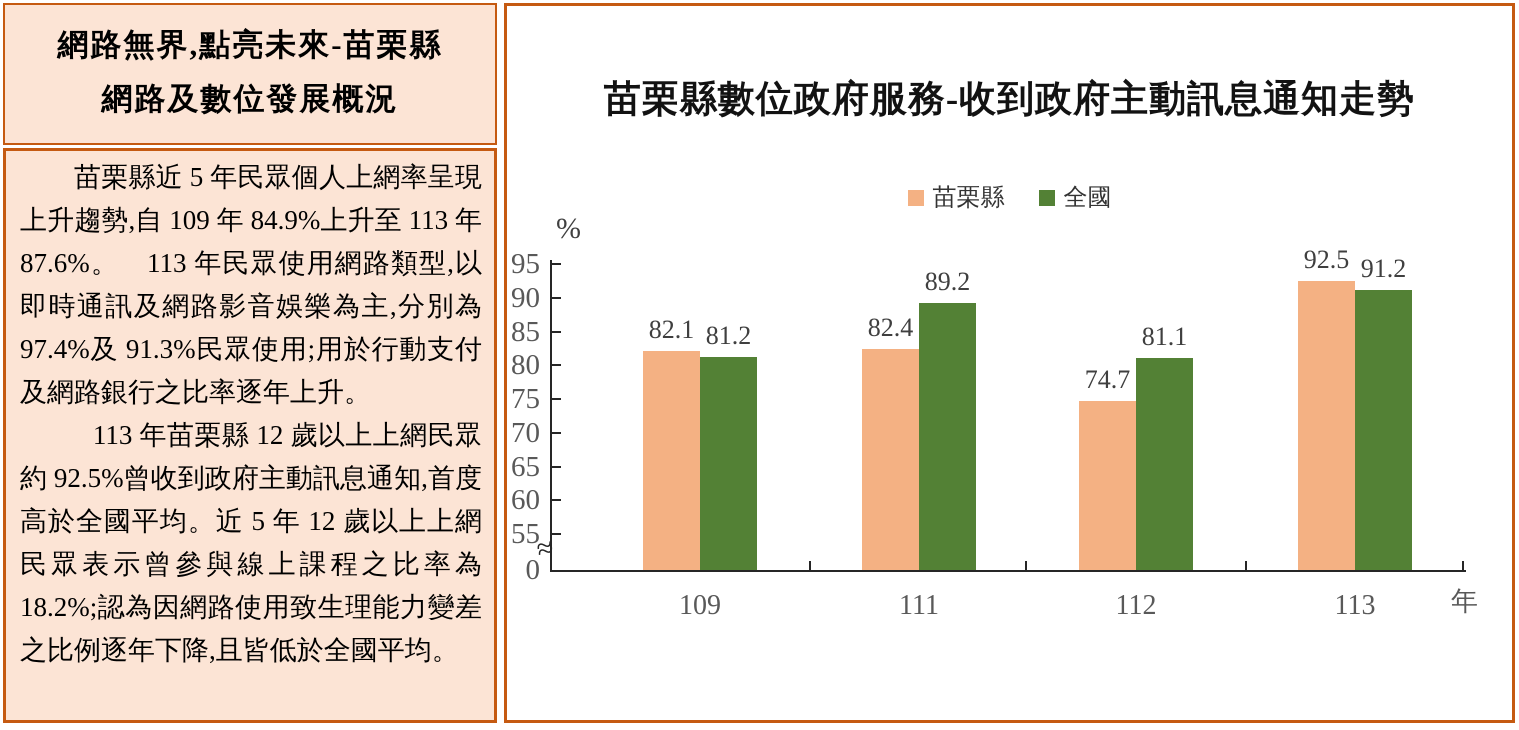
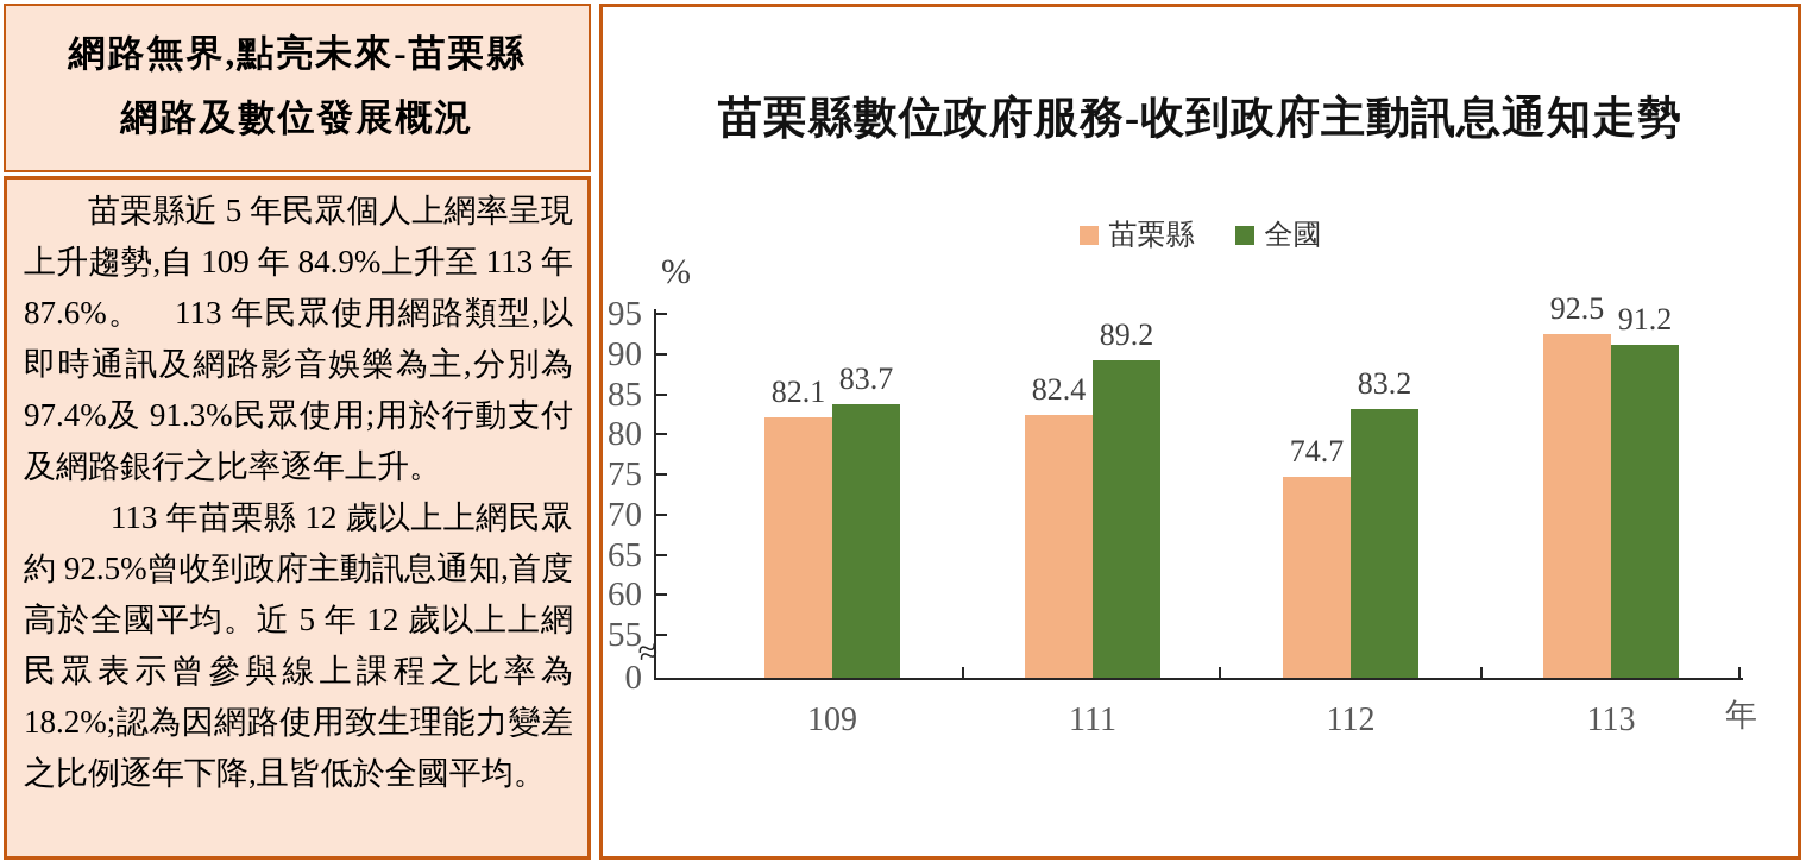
全國/109: 81.2 -> 83.7
全國/112: 81.1 -> 83.2
